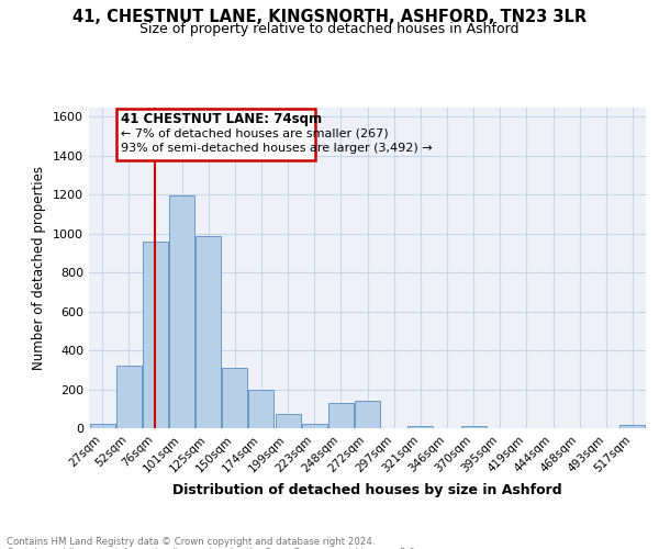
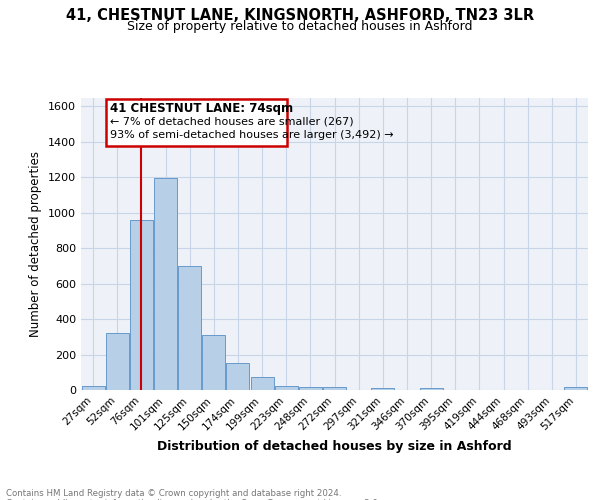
125sqm: 990 -> 700
174sqm: 200 -> 150
248sqm: 130 -> 20
272sqm: 140 -> 20
